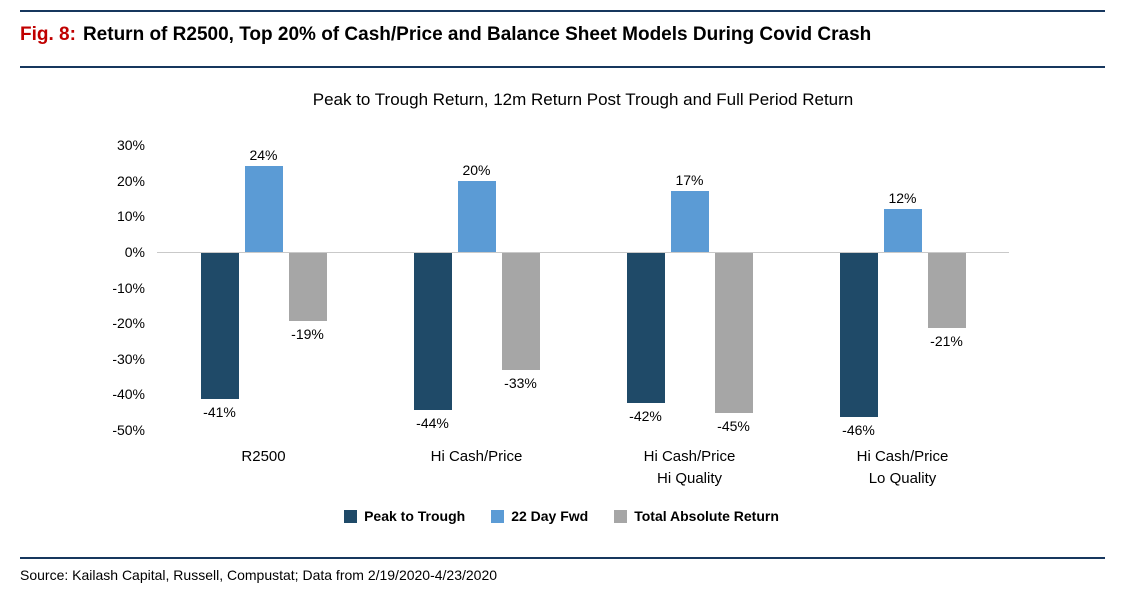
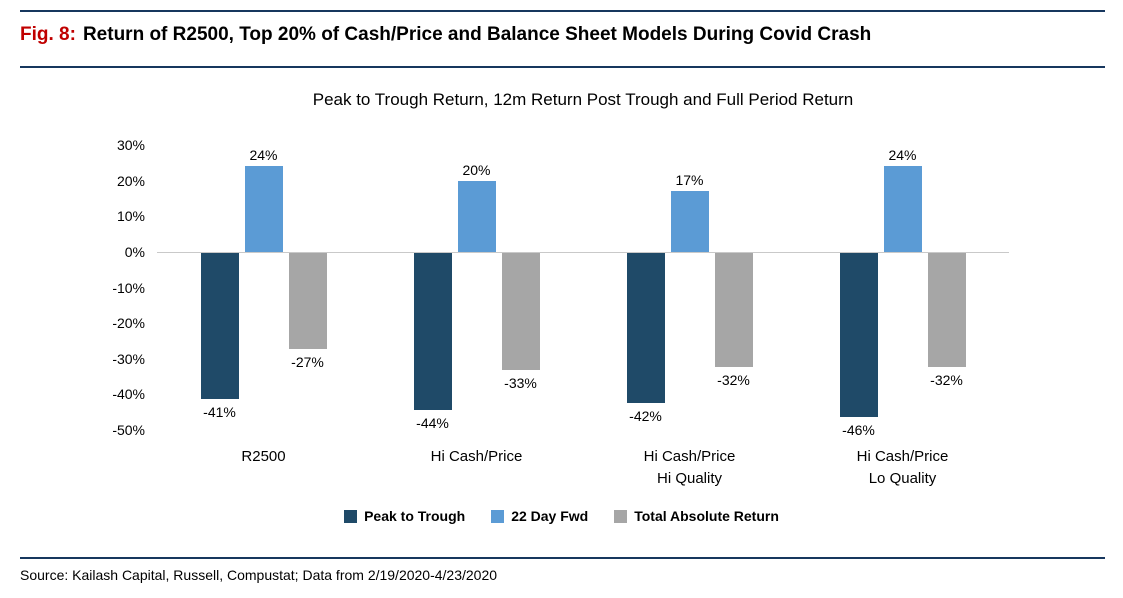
Total Absolute Return/R2500: -19% -> -27%
Total Absolute Return/Hi Cash/Price Hi Quality: -45% -> -32%
22 Day Fwd/Hi Cash/Price Lo Quality: 12% -> 24%
Total Absolute Return/Hi Cash/Price Lo Quality: -21% -> -32%
